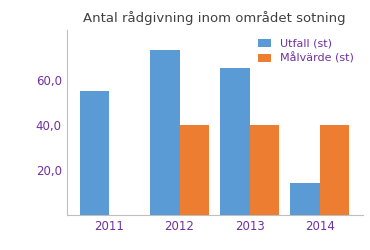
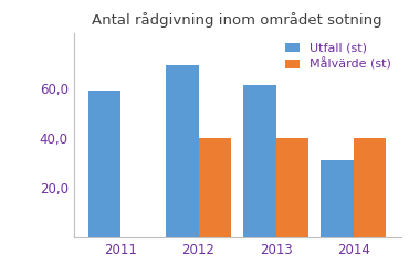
Utfall (st)/2011: 55 -> 59
Utfall (st)/2012: 73 -> 69
Utfall (st)/2013: 65 -> 61
Utfall (st)/2014: 14 -> 31
